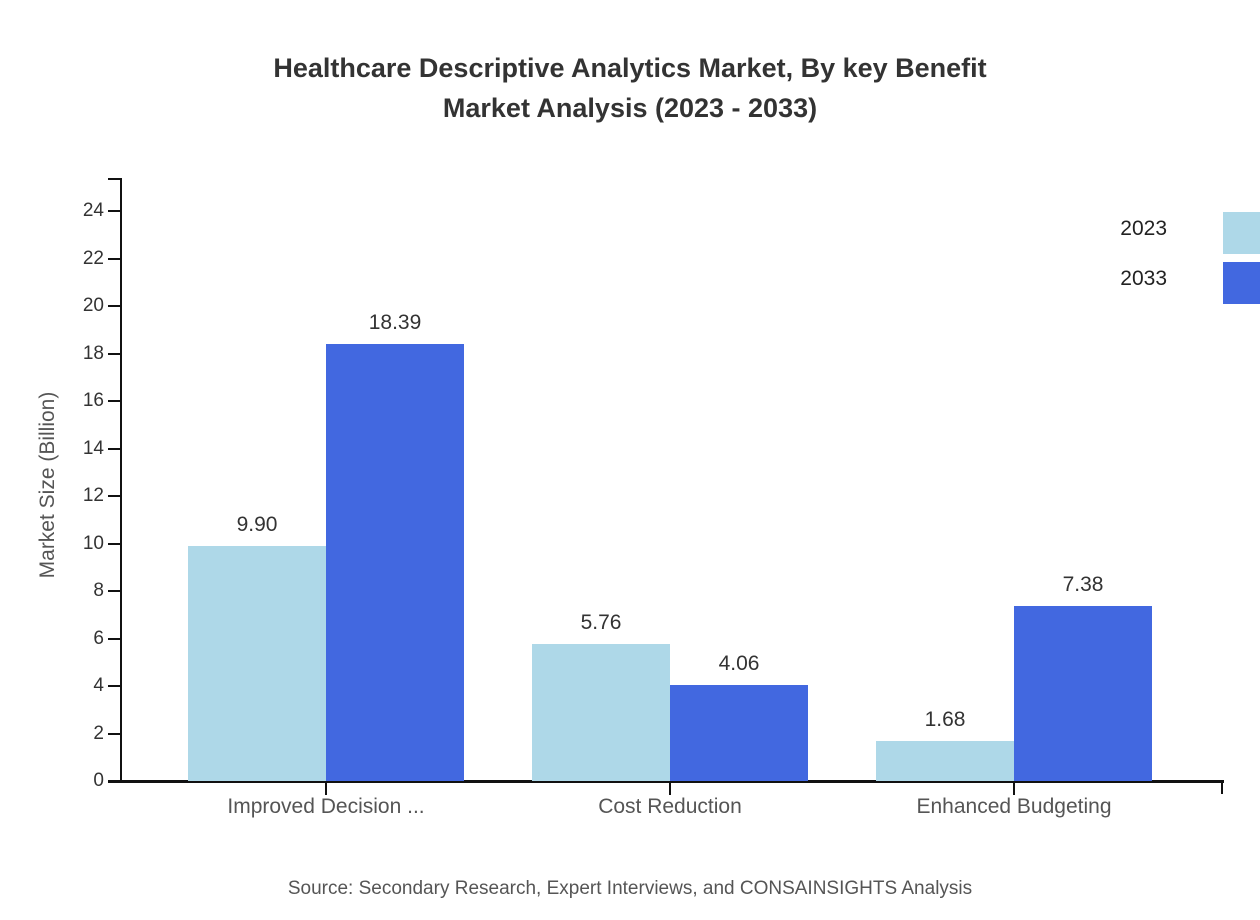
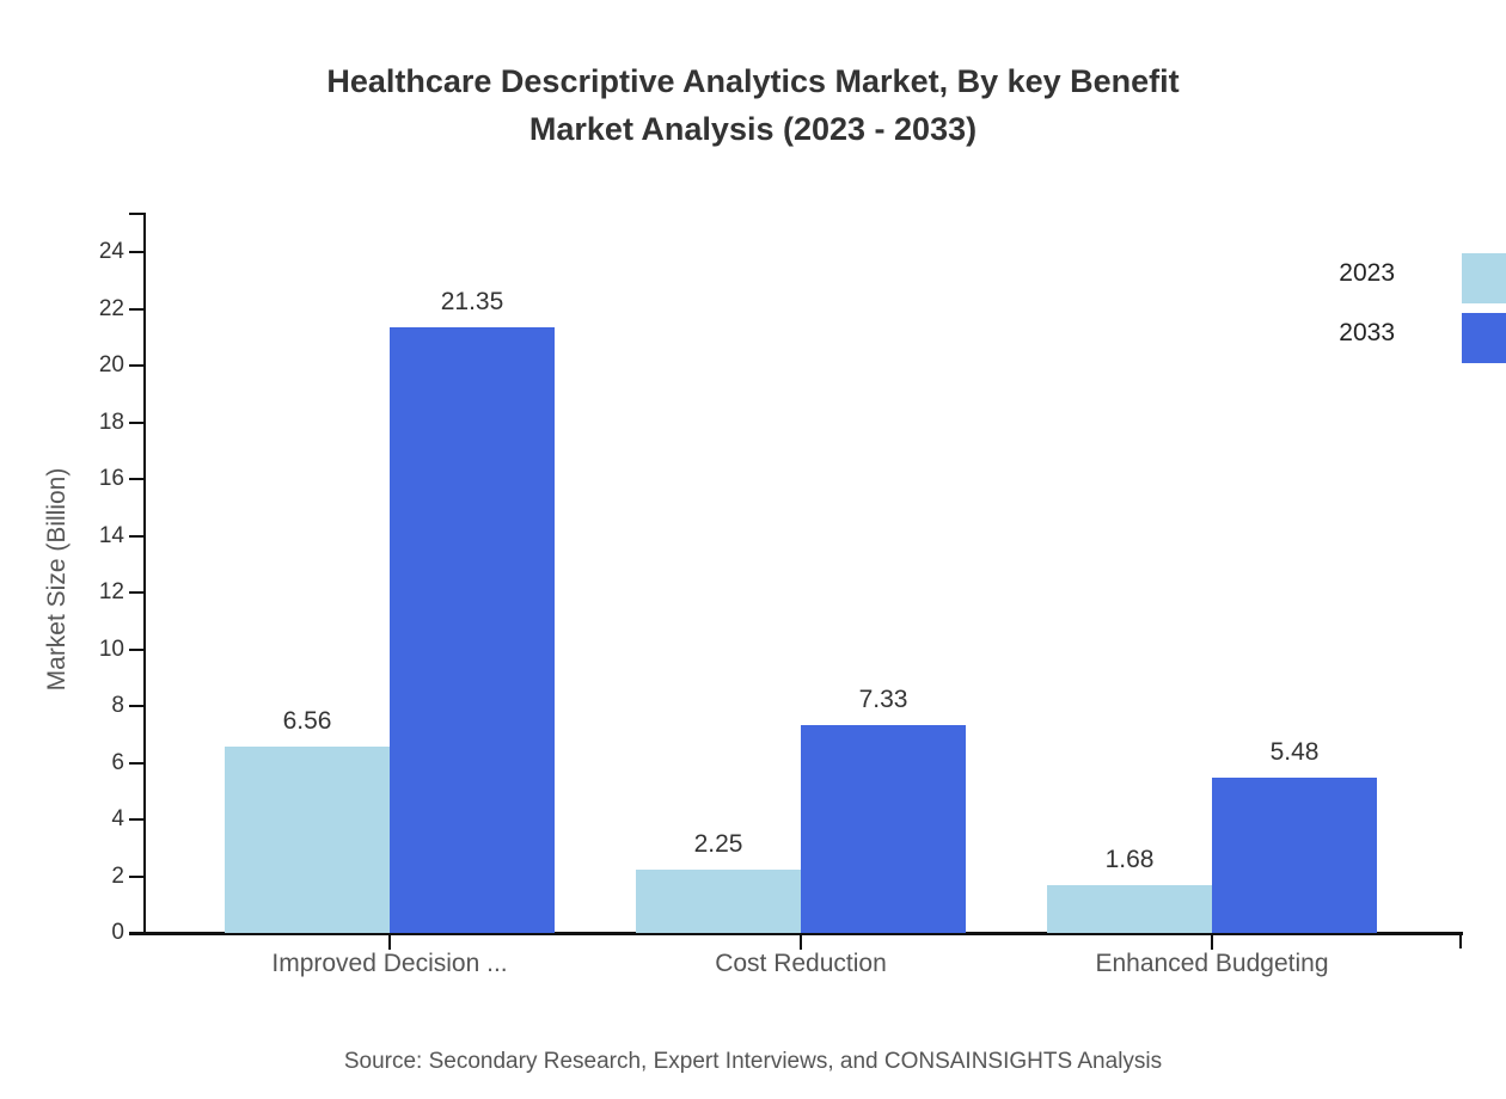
2023/Improved Decision ...: 9.90 -> 6.56
2033/Improved Decision ...: 18.39 -> 21.35
2023/Cost Reduction: 5.76 -> 2.25
2033/Cost Reduction: 4.06 -> 7.33
2033/Enhanced Budgeting: 7.38 -> 5.48
